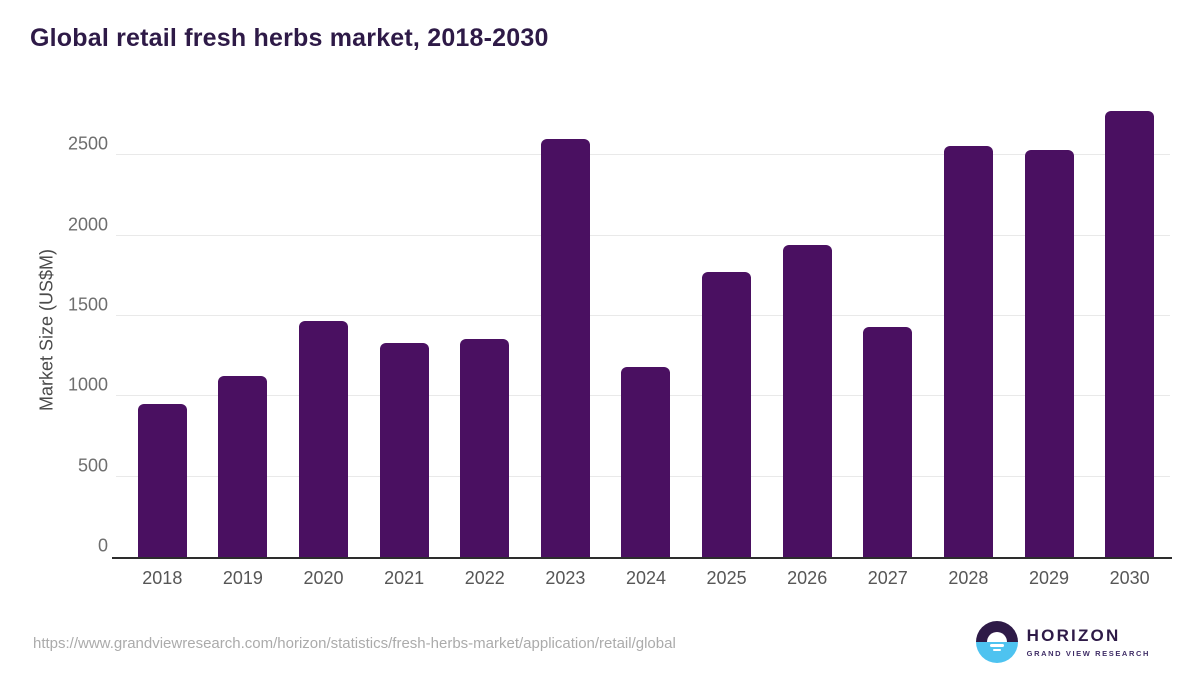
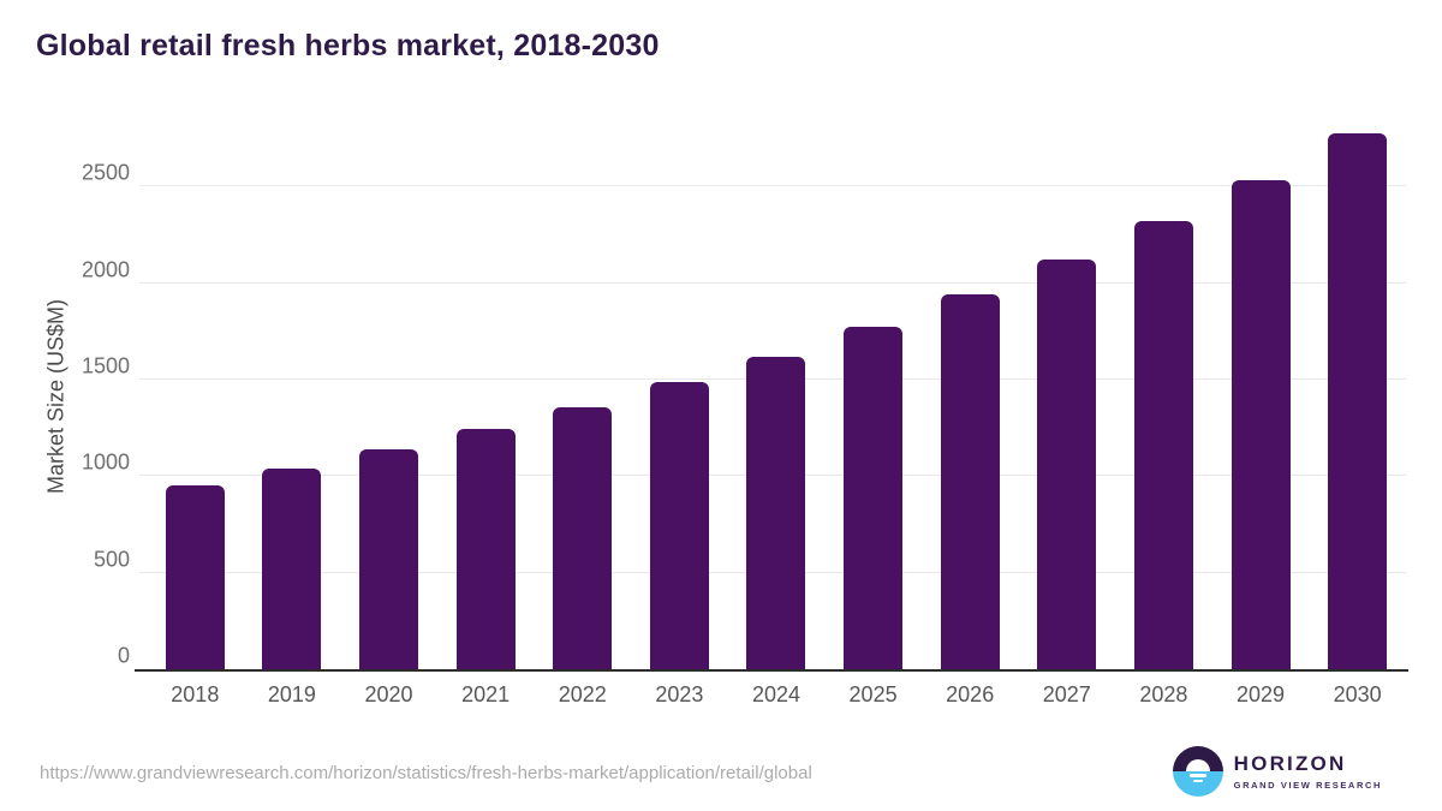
2019: 1130 -> 1040
2020: 1470 -> 1140
2021: 1330 -> 1240
2023: 2600 -> 1480
2024: 1180 -> 1620
2027: 1430 -> 2120
2028: 2560 -> 2320
